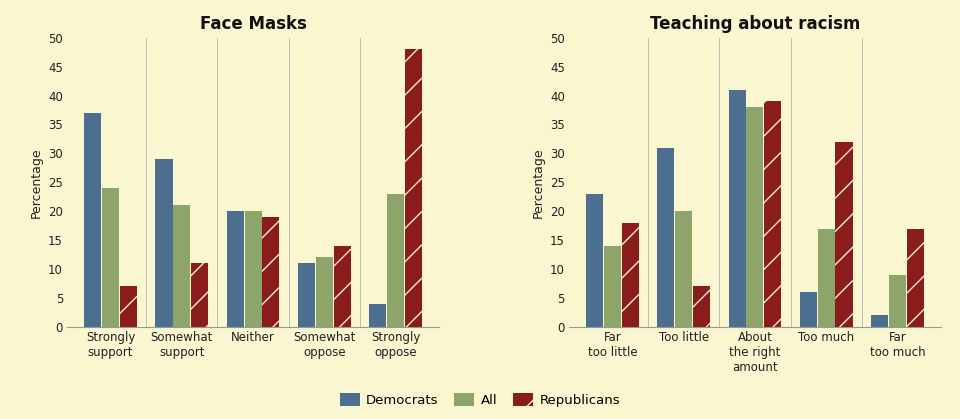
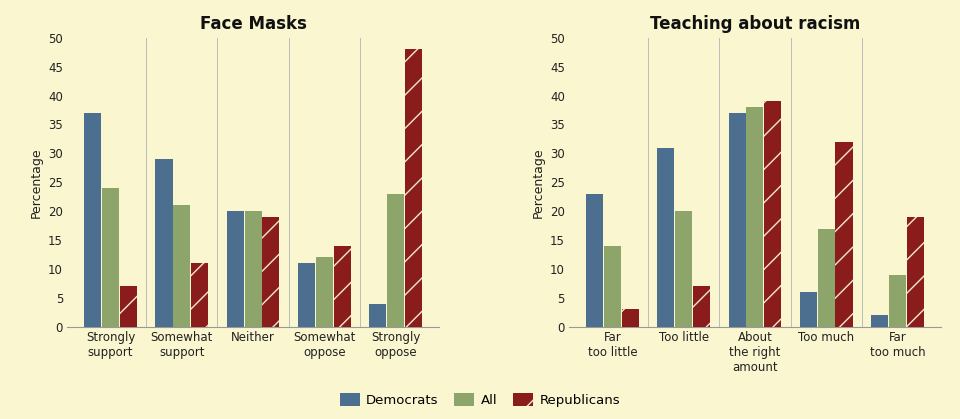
Teaching about racism/Republicans/Far too little: 18 -> 3
Teaching about racism/Democrats/About the right amount: 41 -> 37
Teaching about racism/Republicans/Far too much: 17 -> 19
